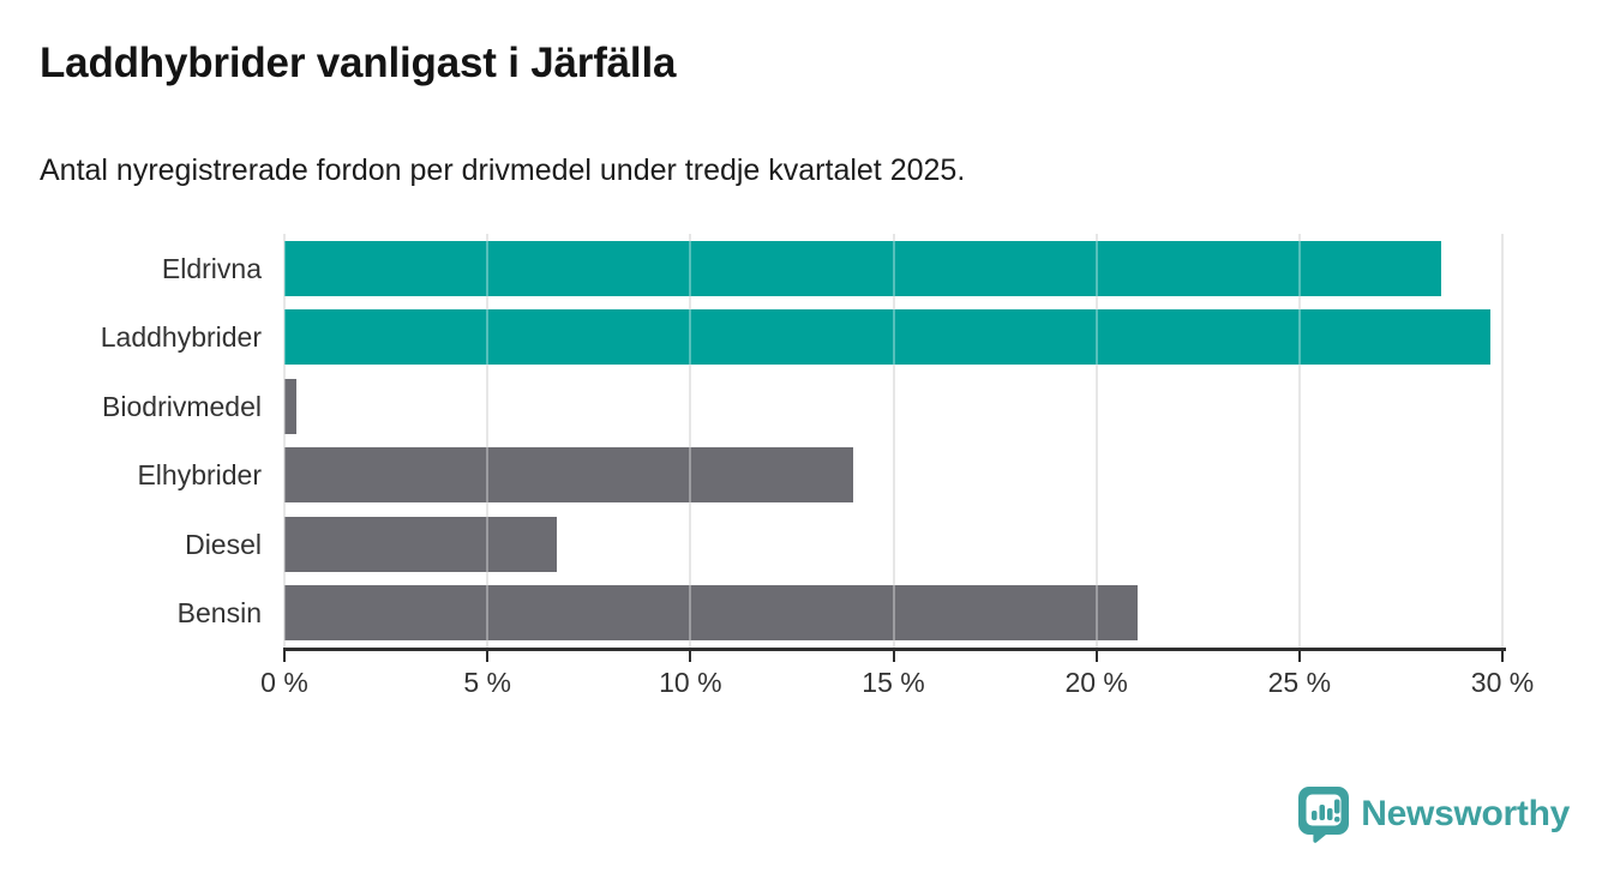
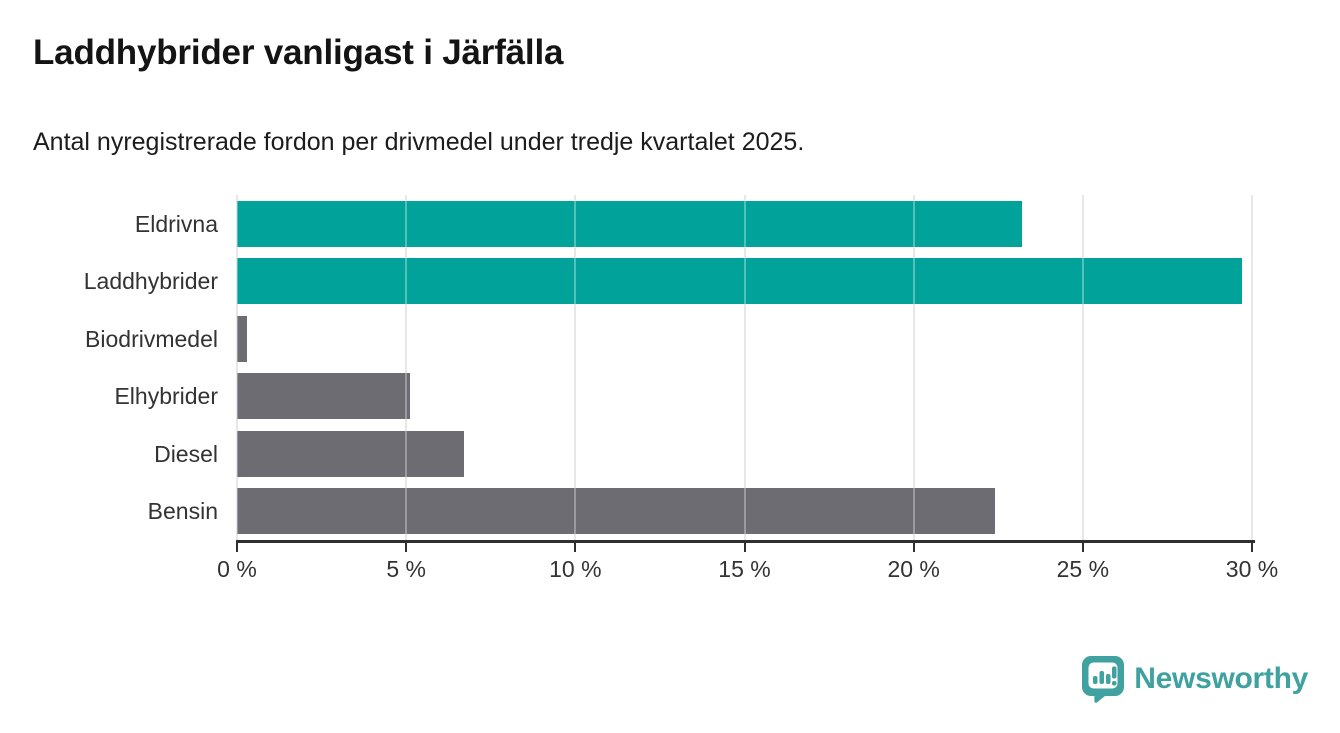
Eldrivna: 28.5% -> 23.2%
Elhybrider: 14.0% -> 5.1%
Bensin: 21.0% -> 22.4%
